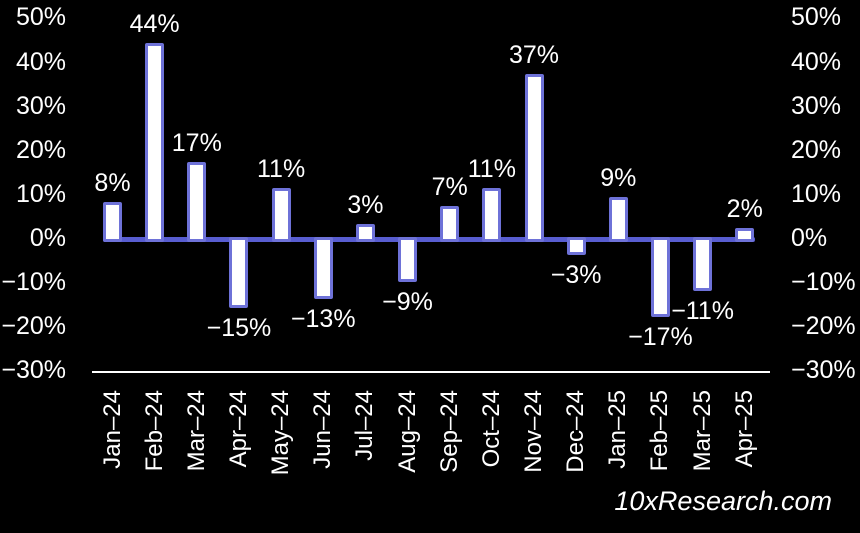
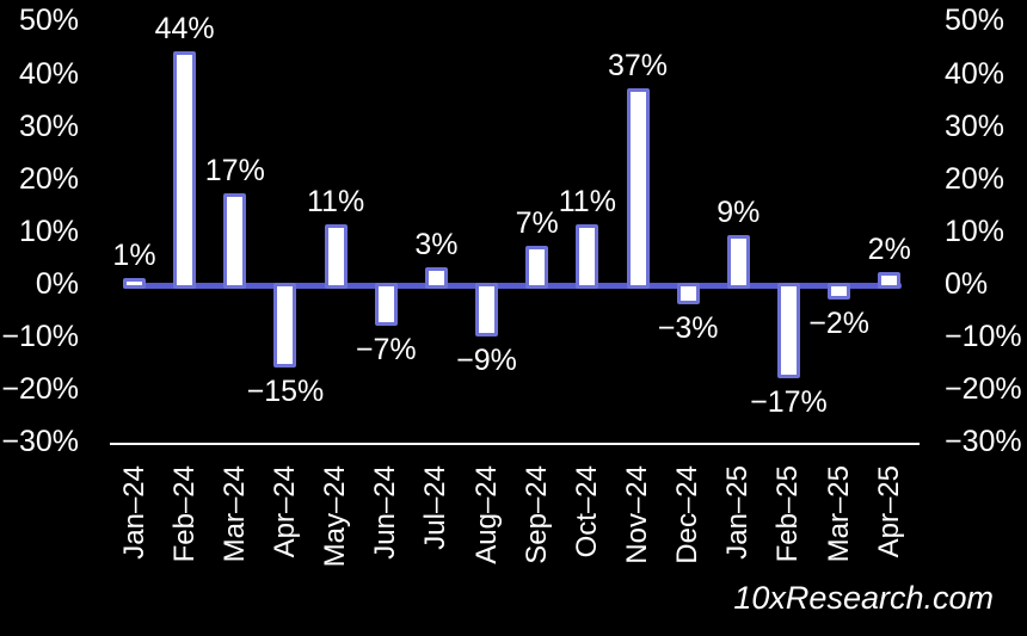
Jan–24: 8% -> 1%
Jun–24: −13% -> −7%
Mar–25: −11% -> −2%
